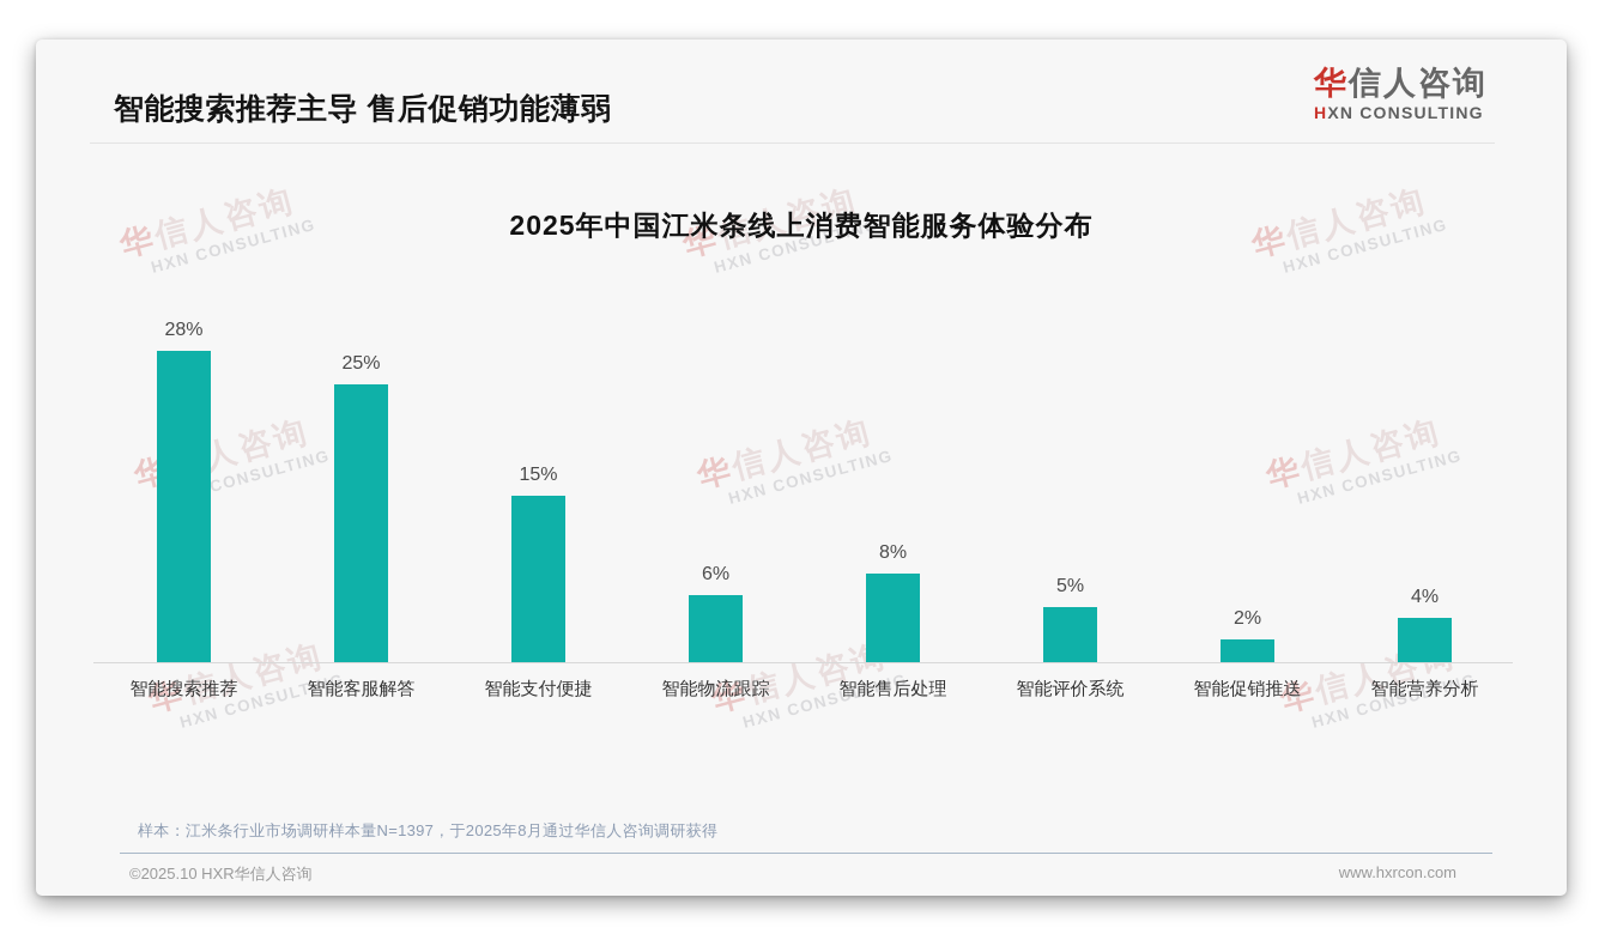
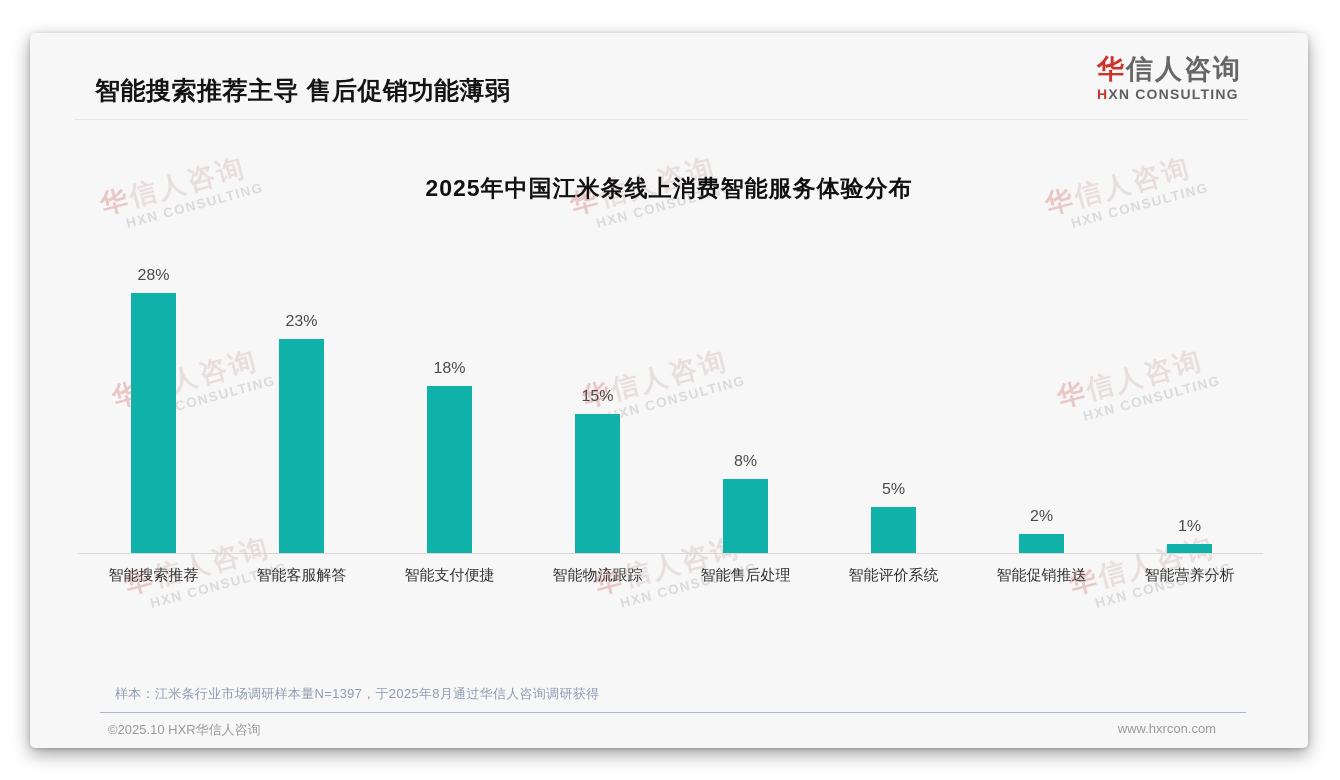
智能客服解答: 25% -> 23%
智能支付便捷: 15% -> 18%
智能物流跟踪: 6% -> 15%
智能营养分析: 4% -> 1%
